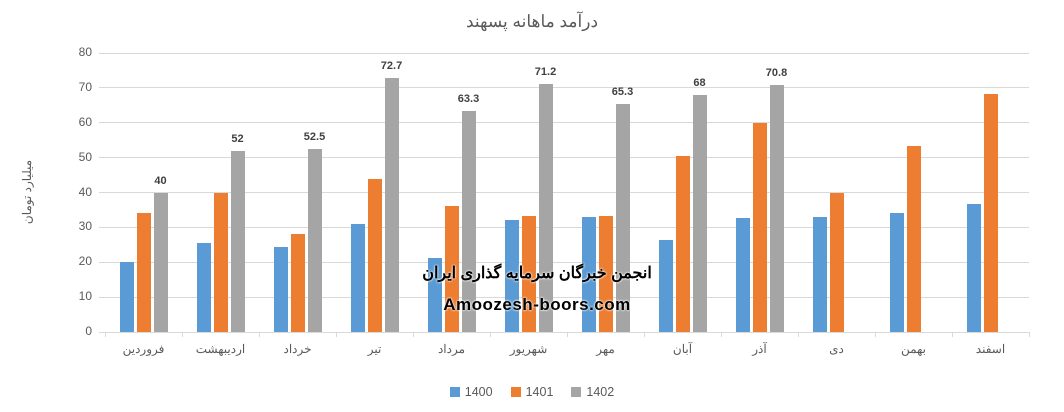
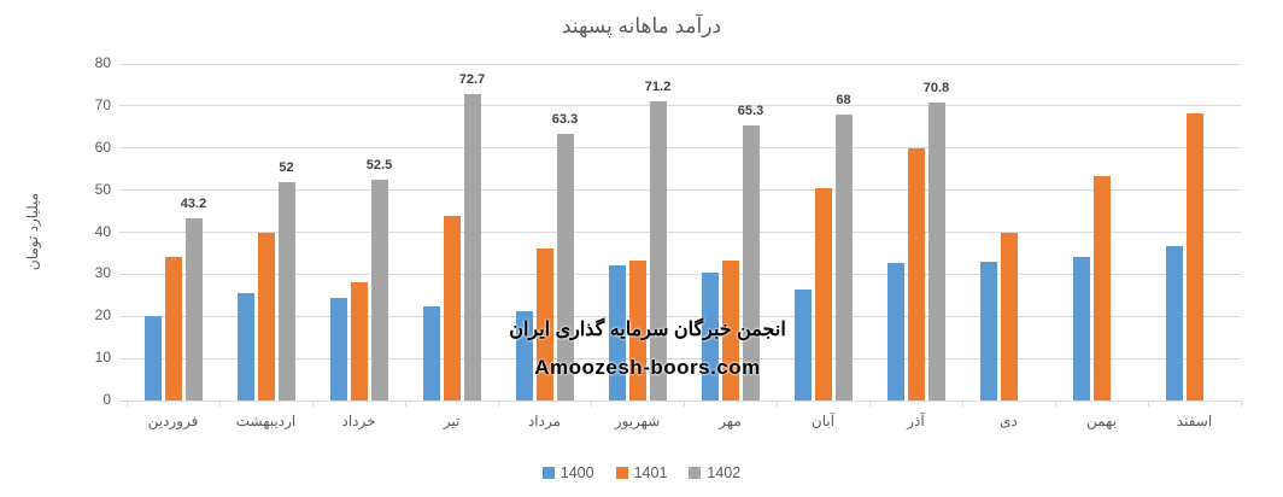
1402/فروردین: 40 -> 43.2
1400/تیر: 31 -> 22
1400/مهر: 33 -> 30
